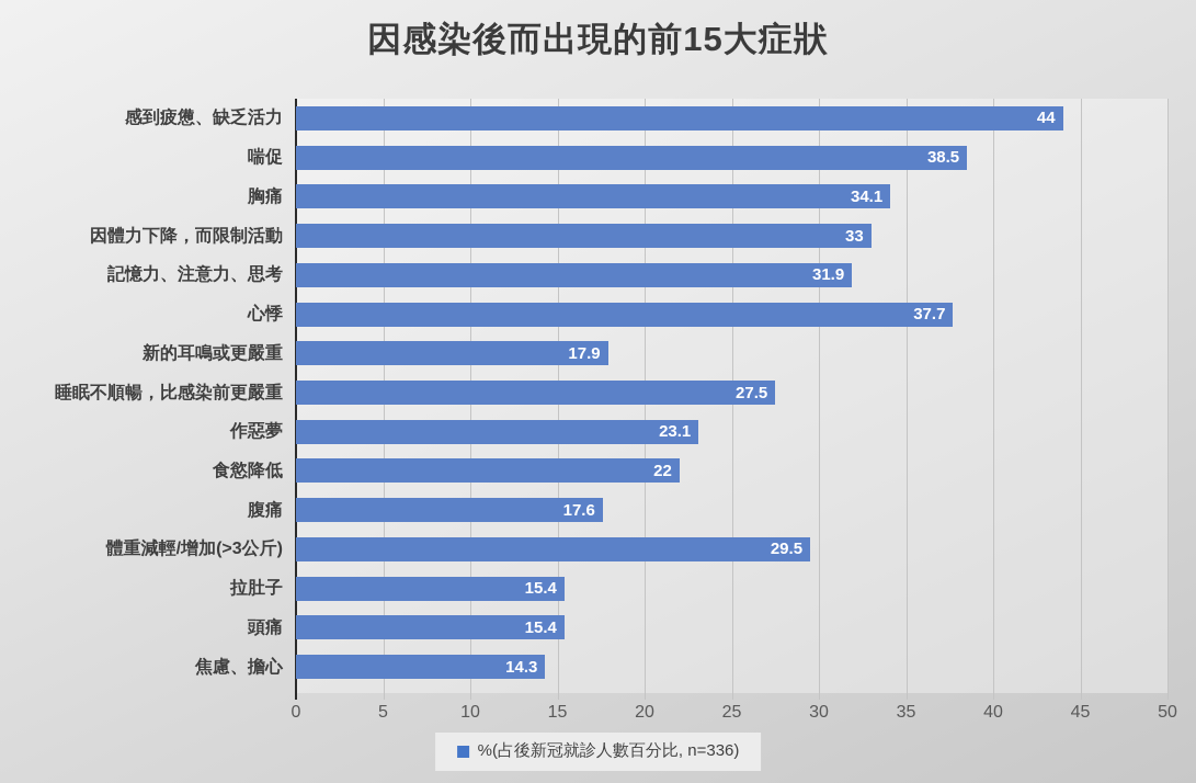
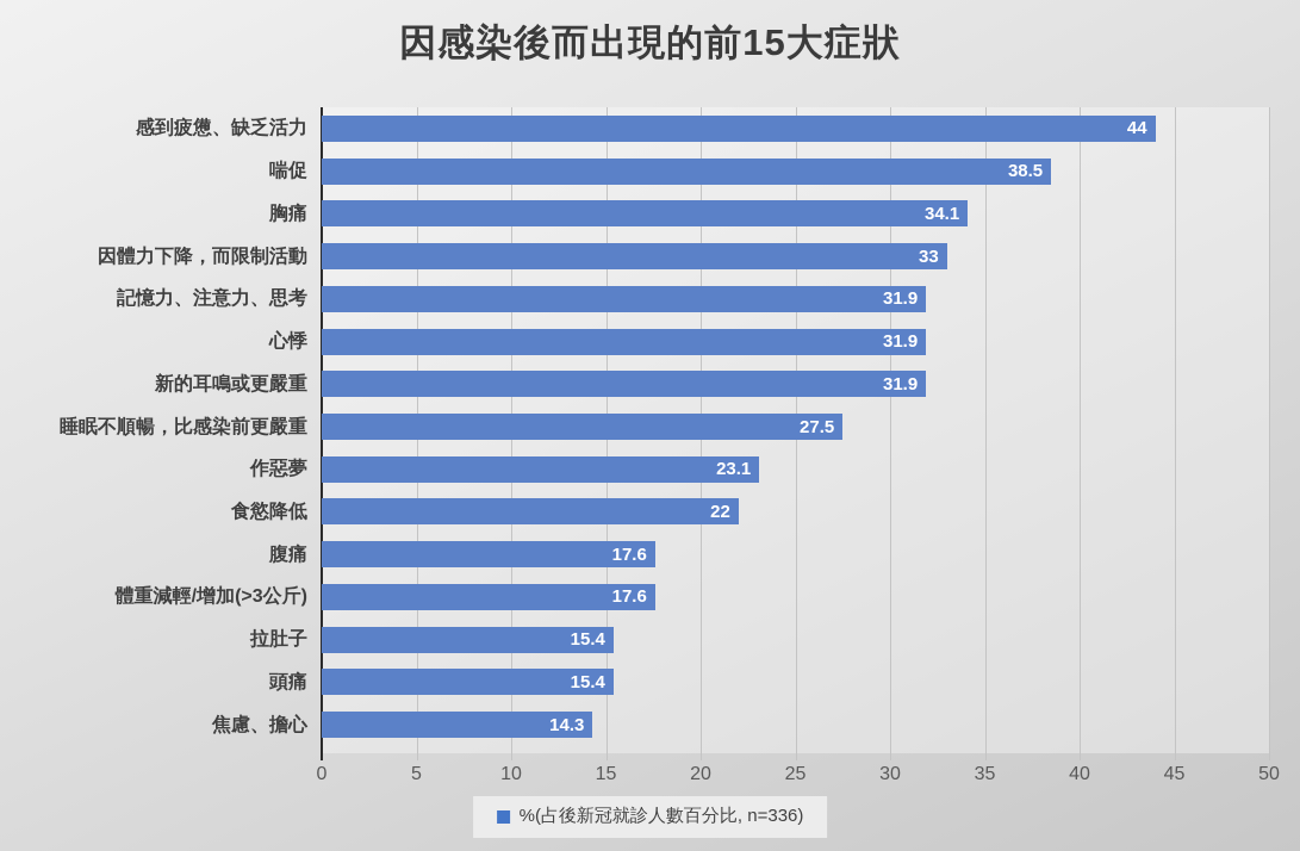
心悸: 37.7 -> 31.9
新的耳鳴或更嚴重: 17.9 -> 31.9
體重減輕/增加(>3公斤): 29.5 -> 17.6
